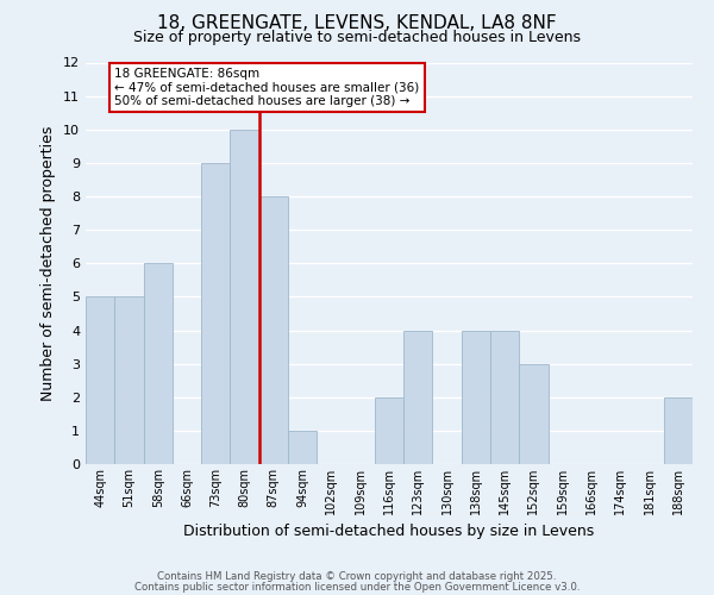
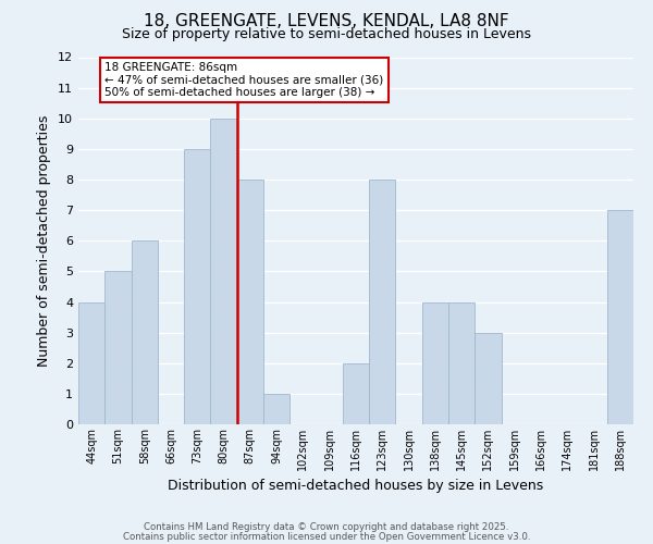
44sqm: 5 -> 4
123sqm: 4 -> 8
188sqm: 2 -> 7
